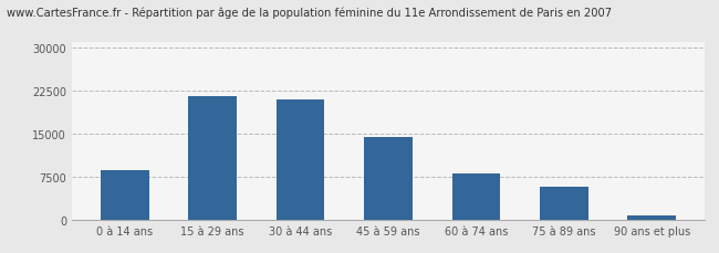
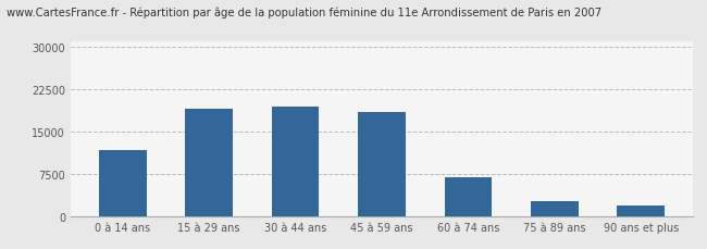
0 à 14 ans: 8700 -> 11800
15 à 29 ans: 21600 -> 19000
30 à 44 ans: 21000 -> 19400
45 à 59 ans: 14500 -> 18600
60 à 74 ans: 8200 -> 7000
75 à 89 ans: 5800 -> 2800
90 ans et plus: 700 -> 2000
